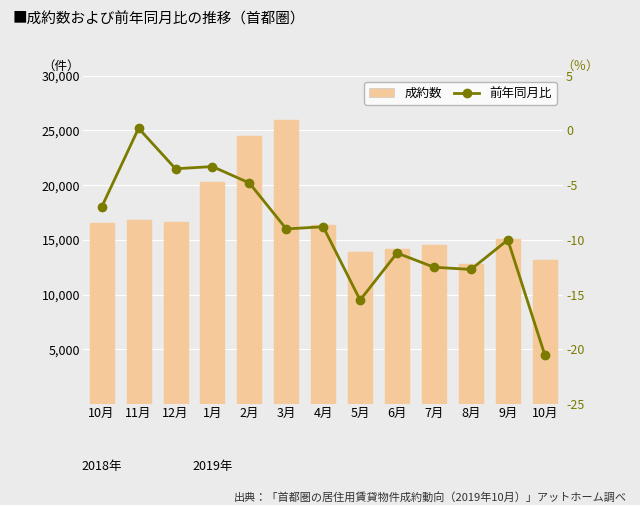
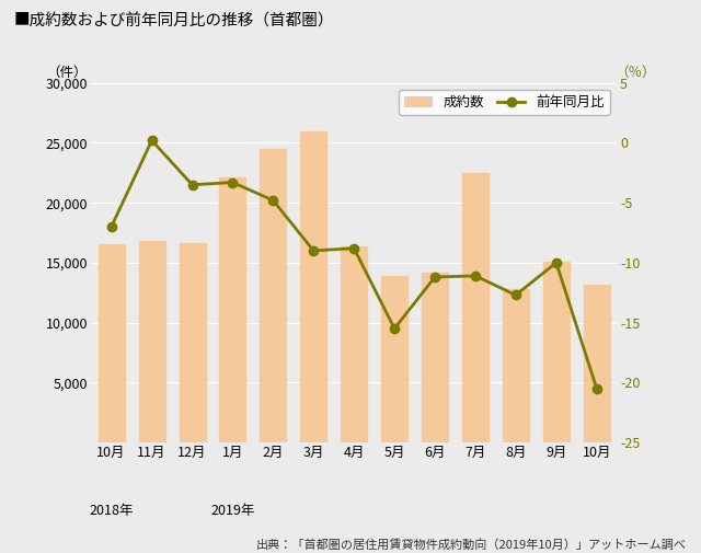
成約数/1月: 20,300 -> 22,100
成約数/7月: 14,500 -> 22,500
前年同月比/7月: -12.5 -> -11.1
